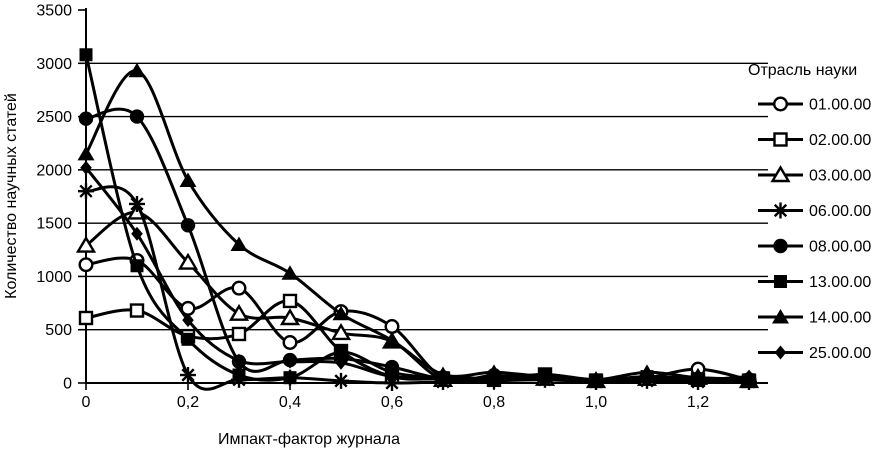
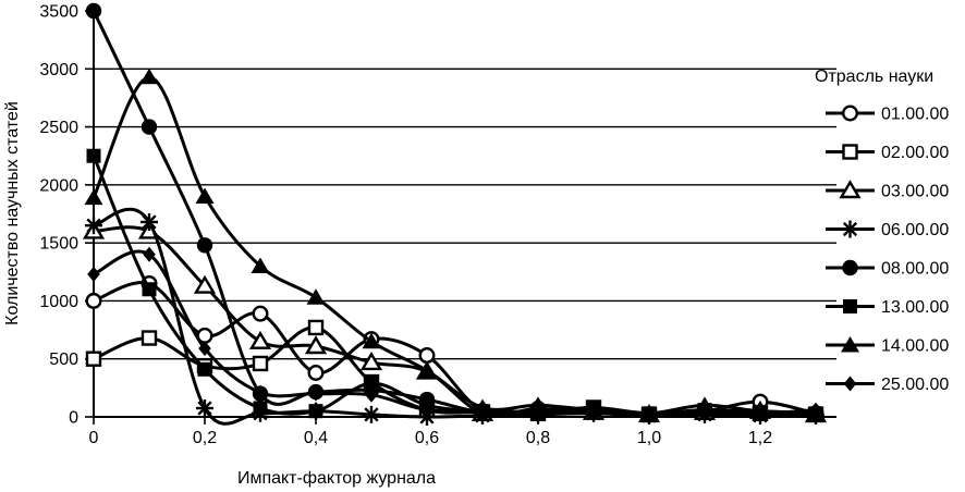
01.00.00/0: 1110 -> 1000
02.00.00/0: 610 -> 500
03.00.00/0: 1290 -> 1600
06.00.00/0: 1800 -> 1650
08.00.00/0: 2480 -> 3500
13.00.00/0: 3080 -> 2250
14.00.00/0: 2150 -> 1890
25.00.00/0: 2020 -> 1230
